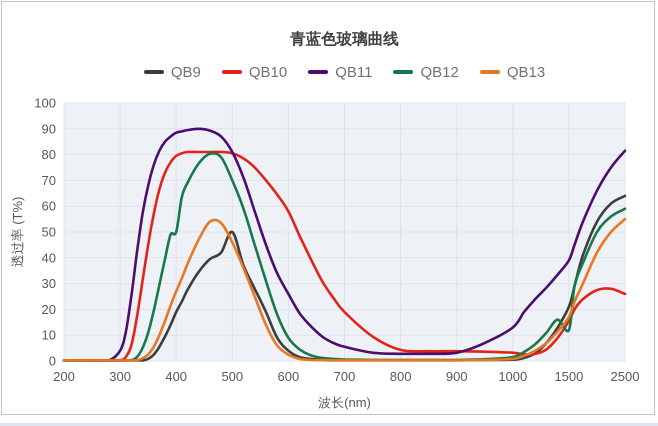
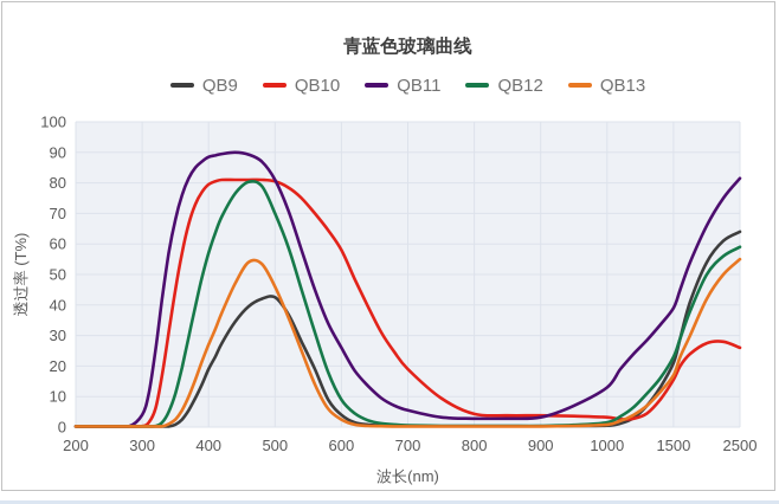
QB12/400: 50 -> 57
QB9/500: 50 -> 42
QB12/1500: 12 -> 23
